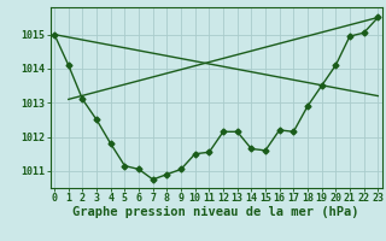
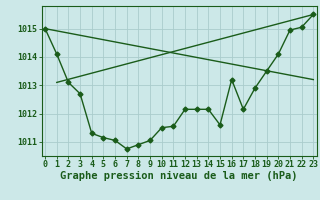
3: 1012.50 -> 1012.70
4: 1011.80 -> 1011.30
14: 1011.65 -> 1012.15
16: 1012.20 -> 1013.20
